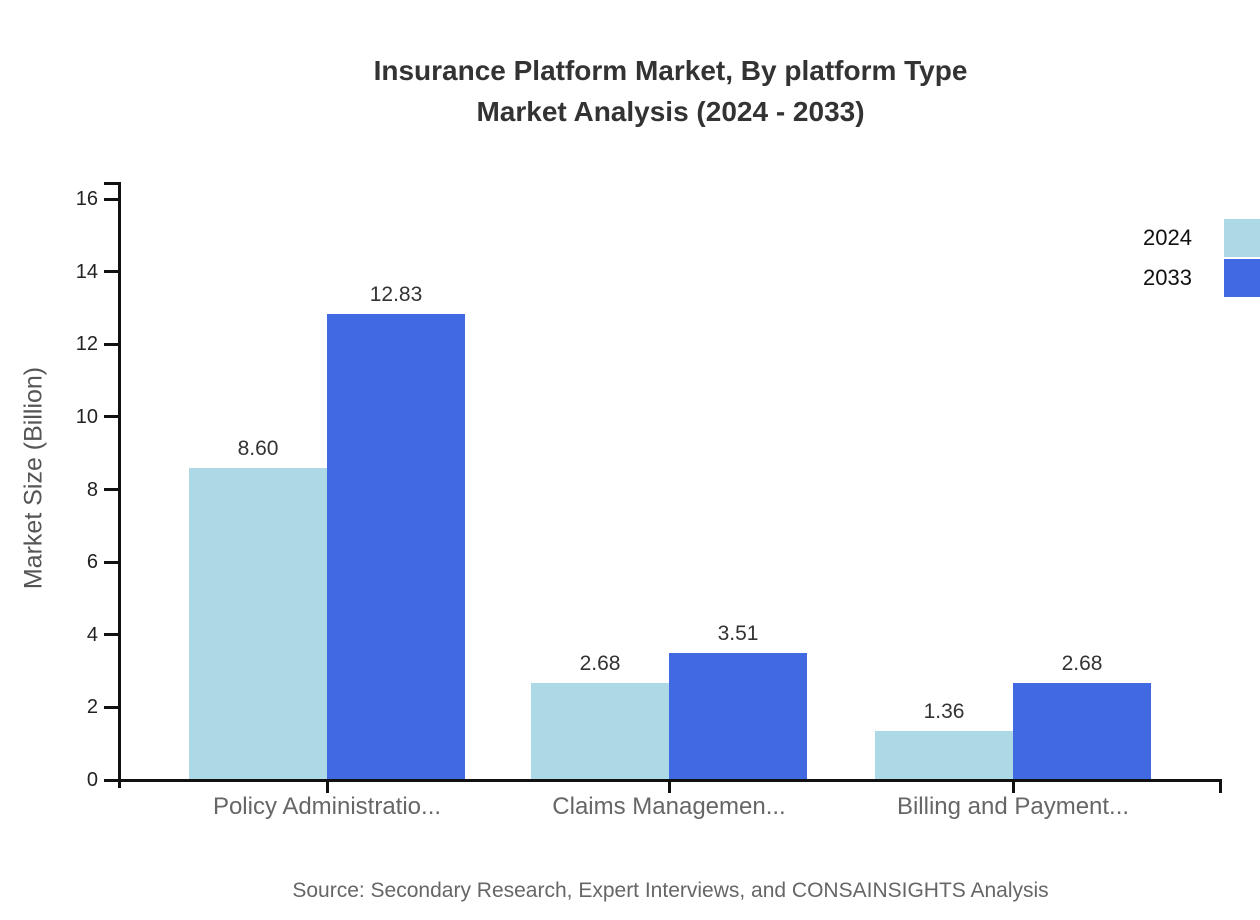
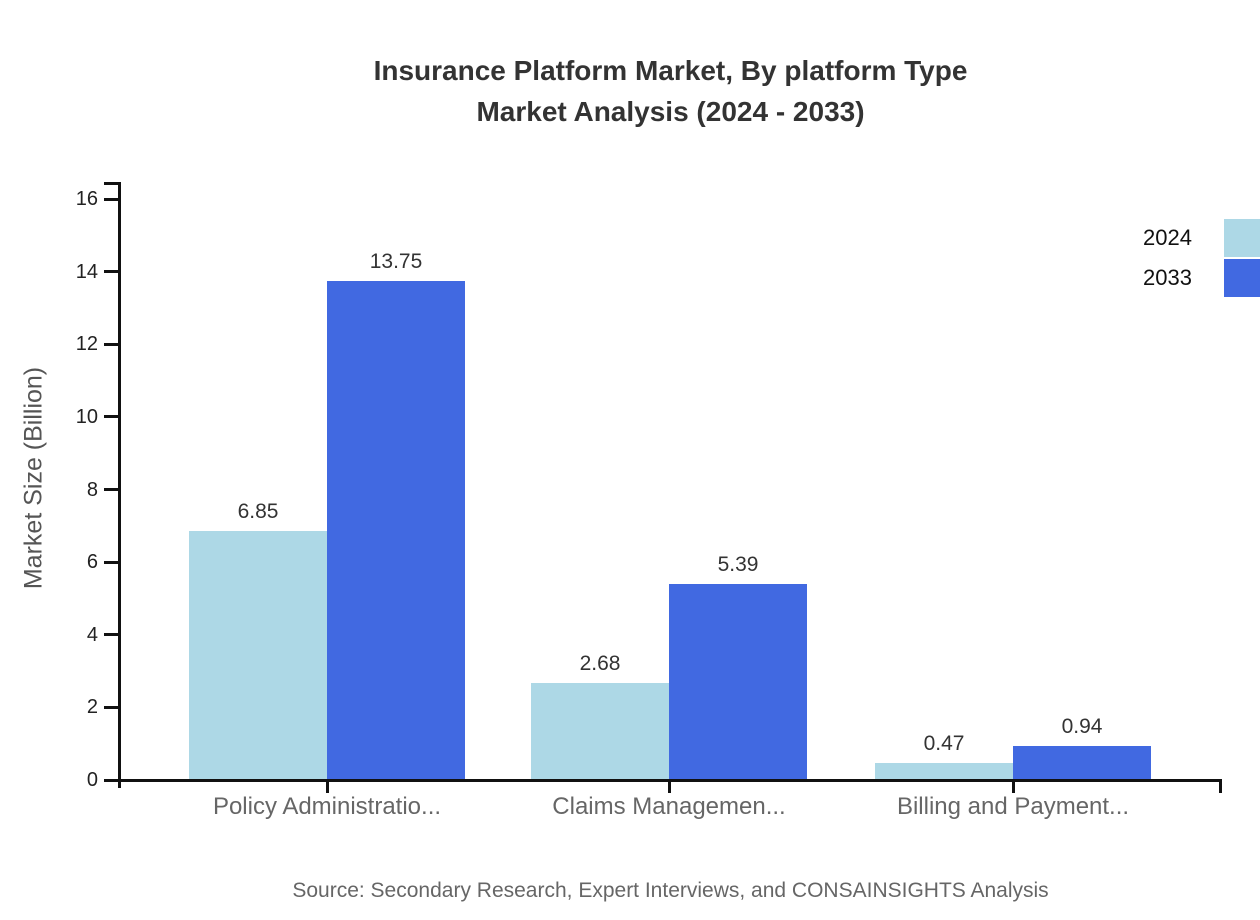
2024/Policy Administratio...: 8.60 -> 6.85
2033/Policy Administratio...: 12.83 -> 13.75
2033/Claims Managemen...: 3.51 -> 5.39
2024/Billing and Payment...: 1.36 -> 0.47
2033/Billing and Payment...: 2.68 -> 0.94
